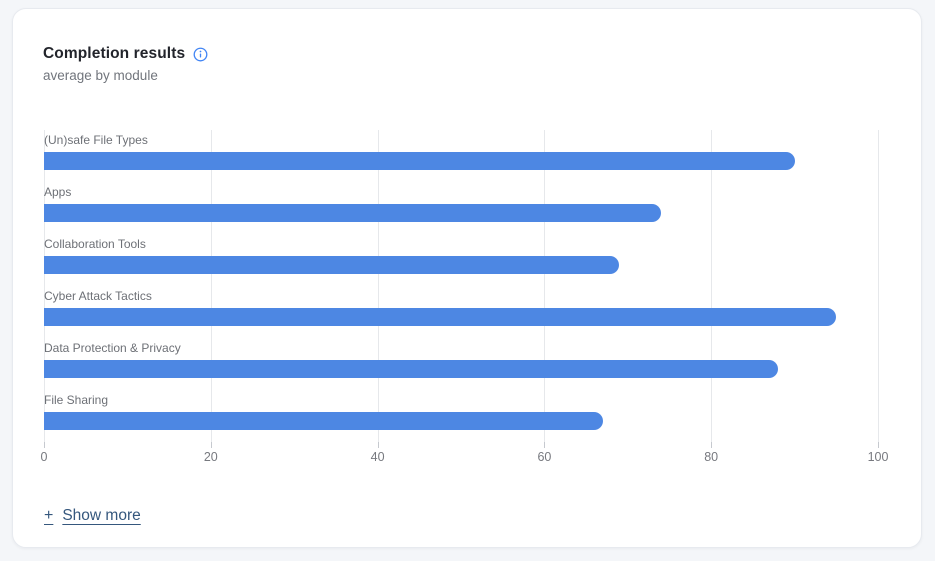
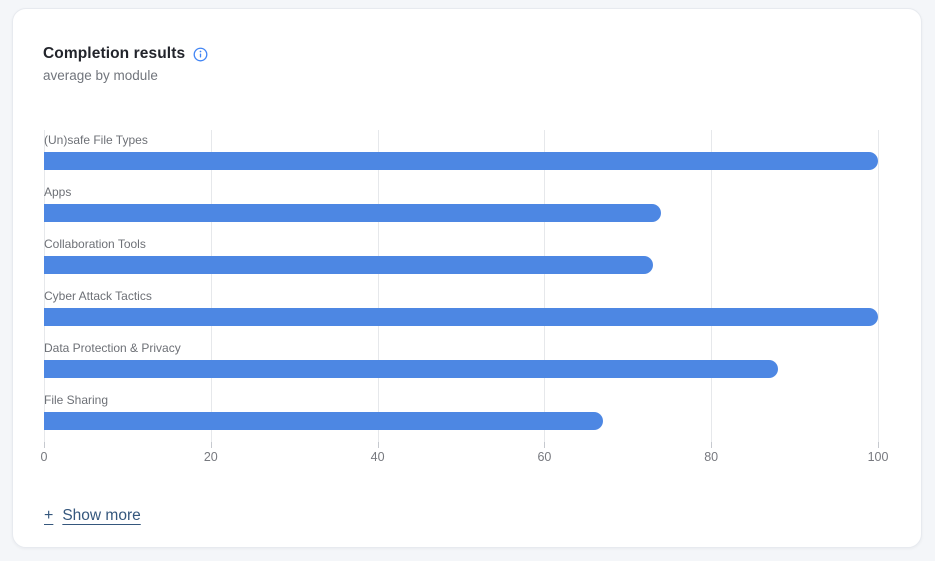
(Un)safe File Types: 90 -> 100
Collaboration Tools: 69 -> 73
Cyber Attack Tactics: 95 -> 100
